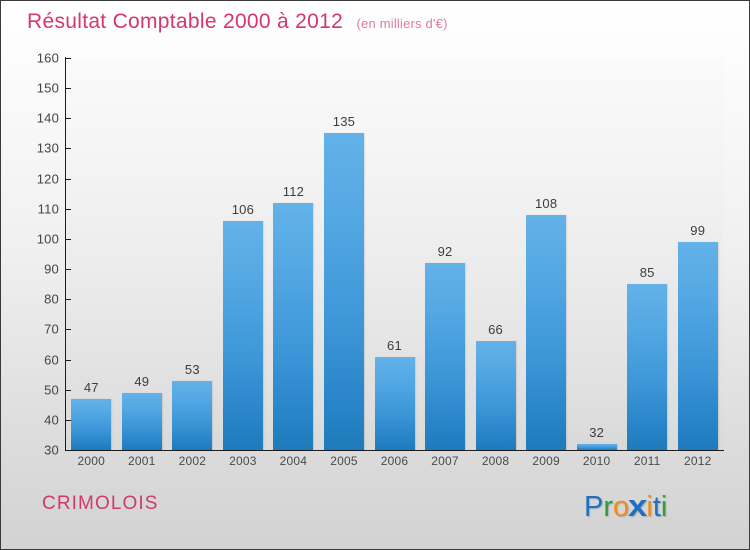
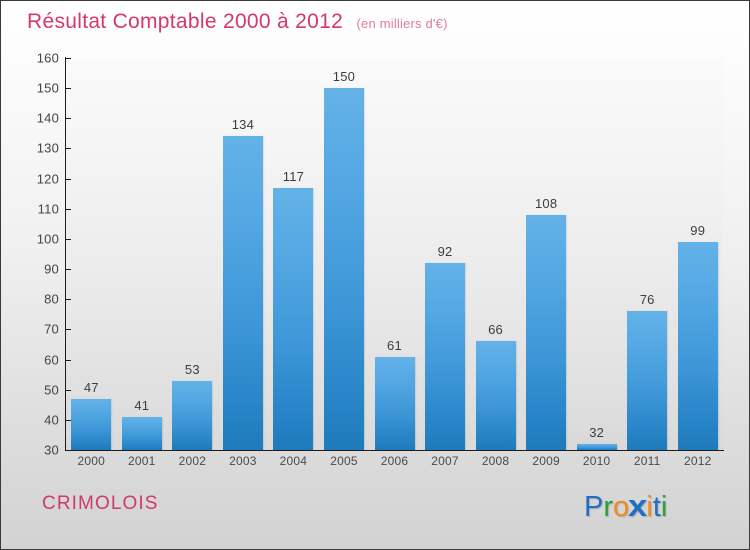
2001: 49 -> 41
2003: 106 -> 134
2004: 112 -> 117
2005: 135 -> 150
2011: 85 -> 76
